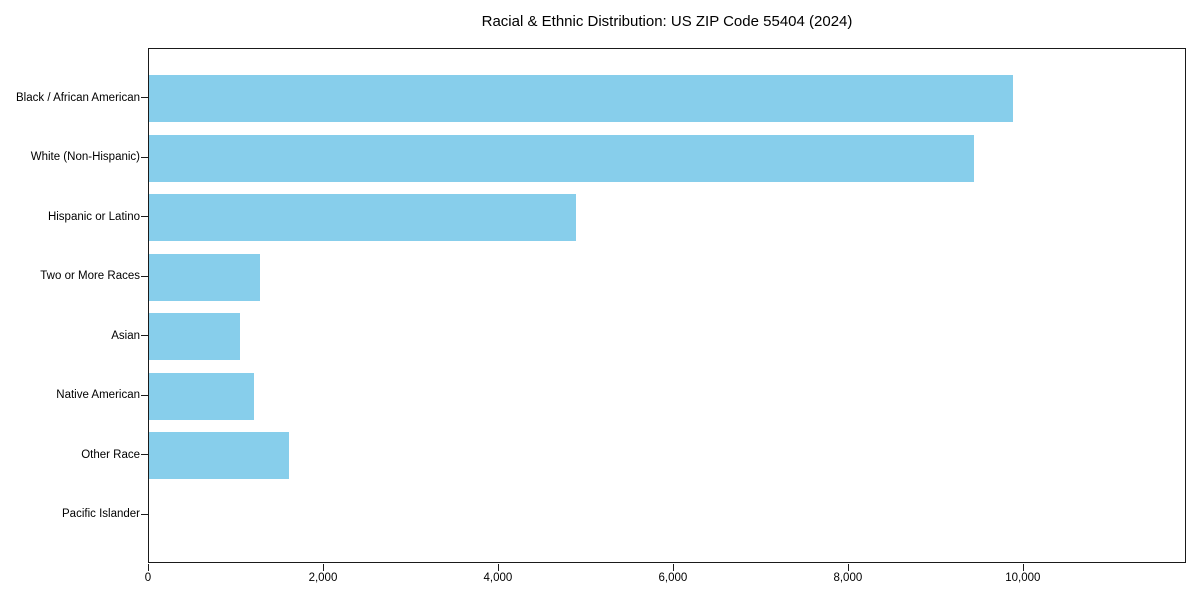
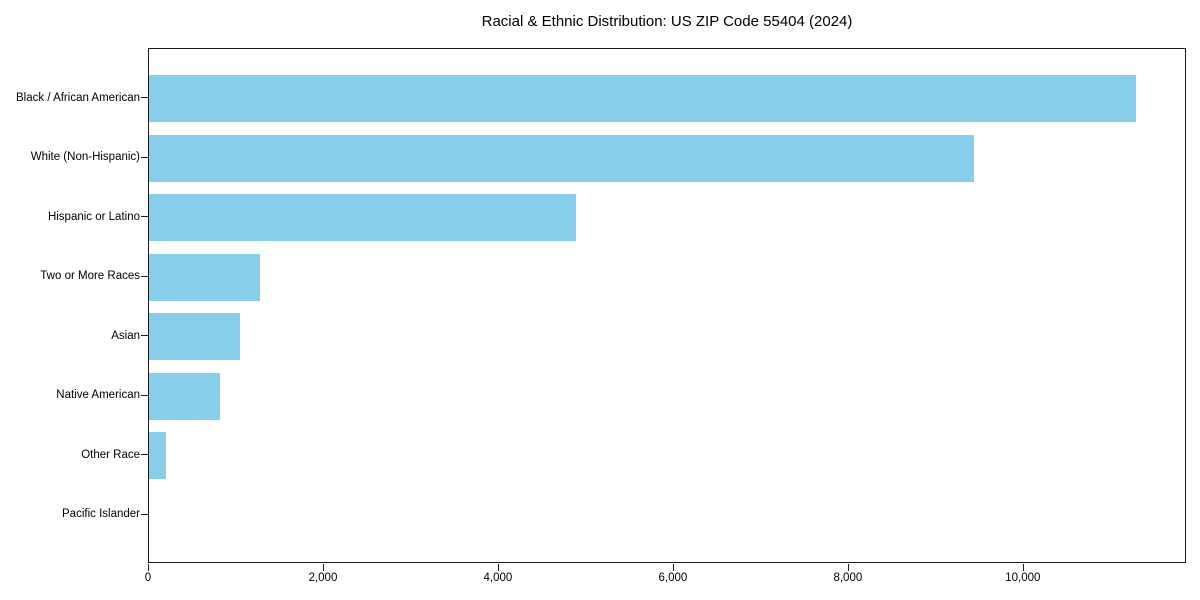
Black / African American: 9900 -> 11300
Native American: 1200 -> 800
Other Race: 1600 -> 200
